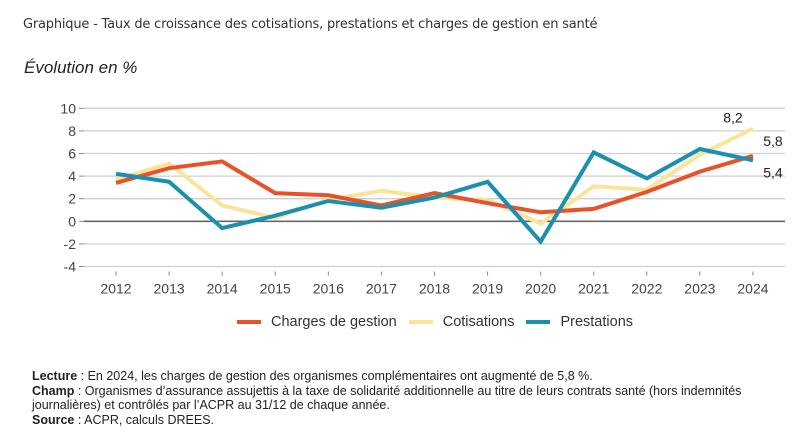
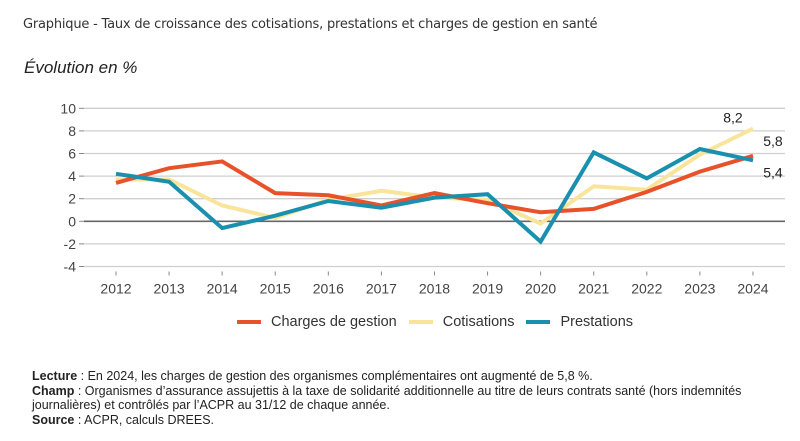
Cotisations/2013: 5.1 -> 3.7
Prestations/2019: 3.5 -> 2.4
